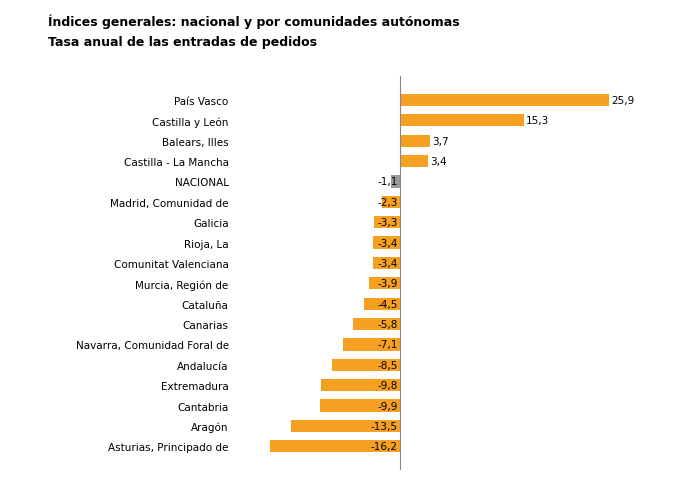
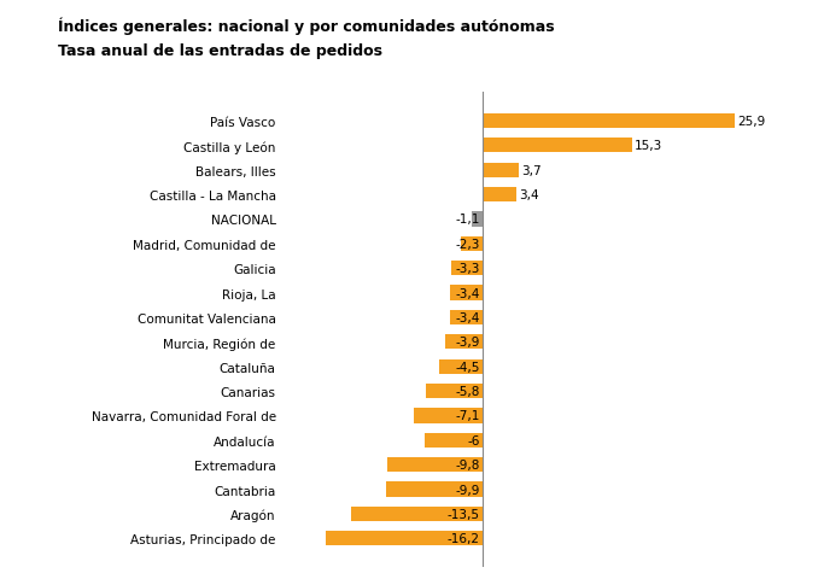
Andalucía: -8,5 -> -6
